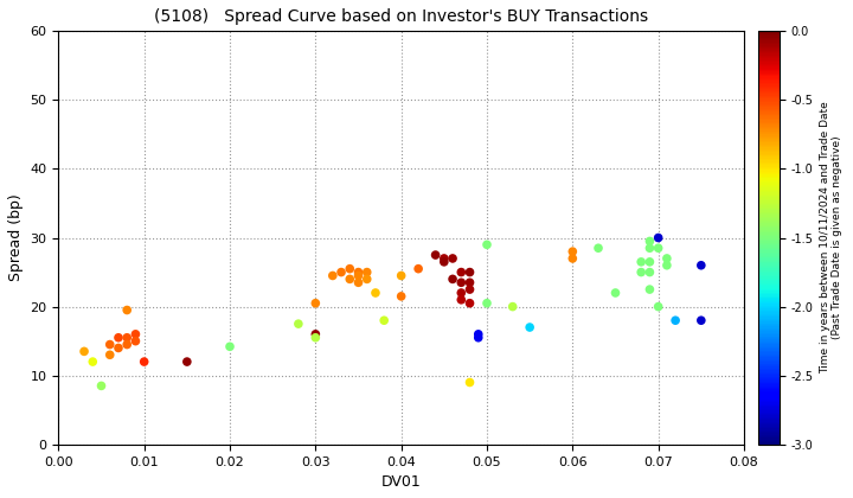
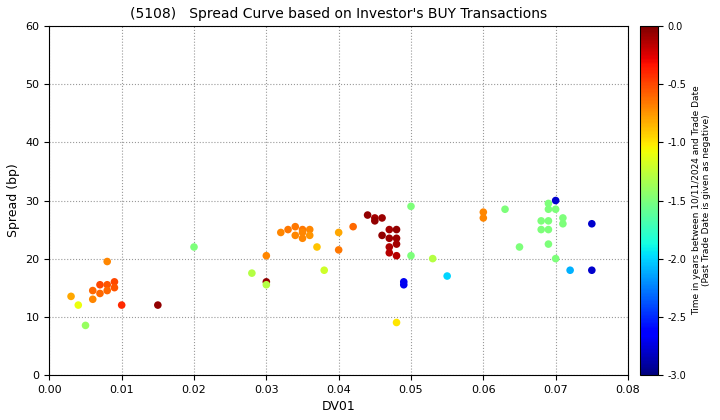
0.02: 14.2 -> 22.0
